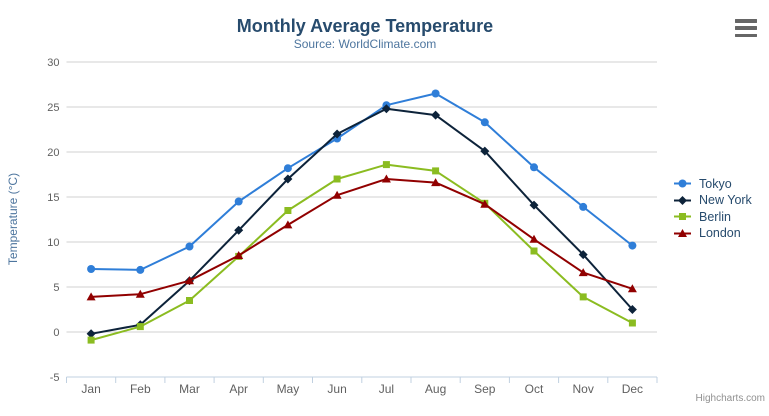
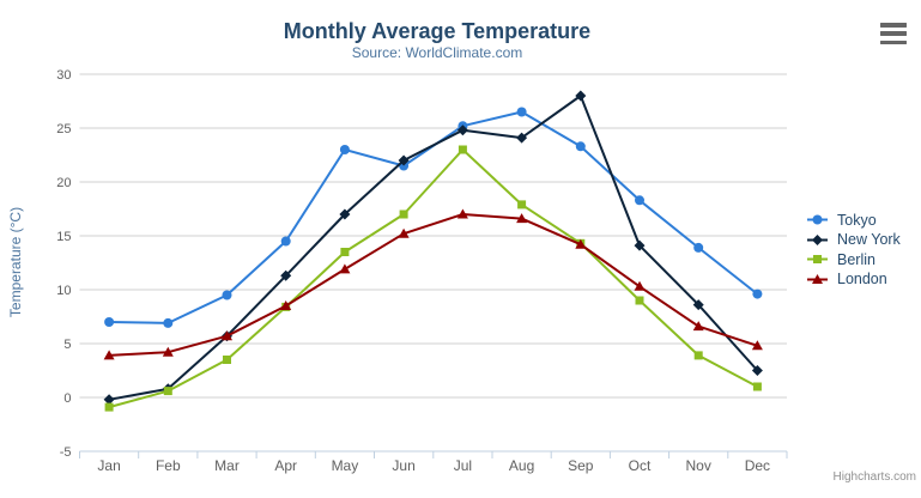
Tokyo/May: 18 -> 23
Berlin/Jul: 19 -> 23
New York/Sep: 20 -> 28
